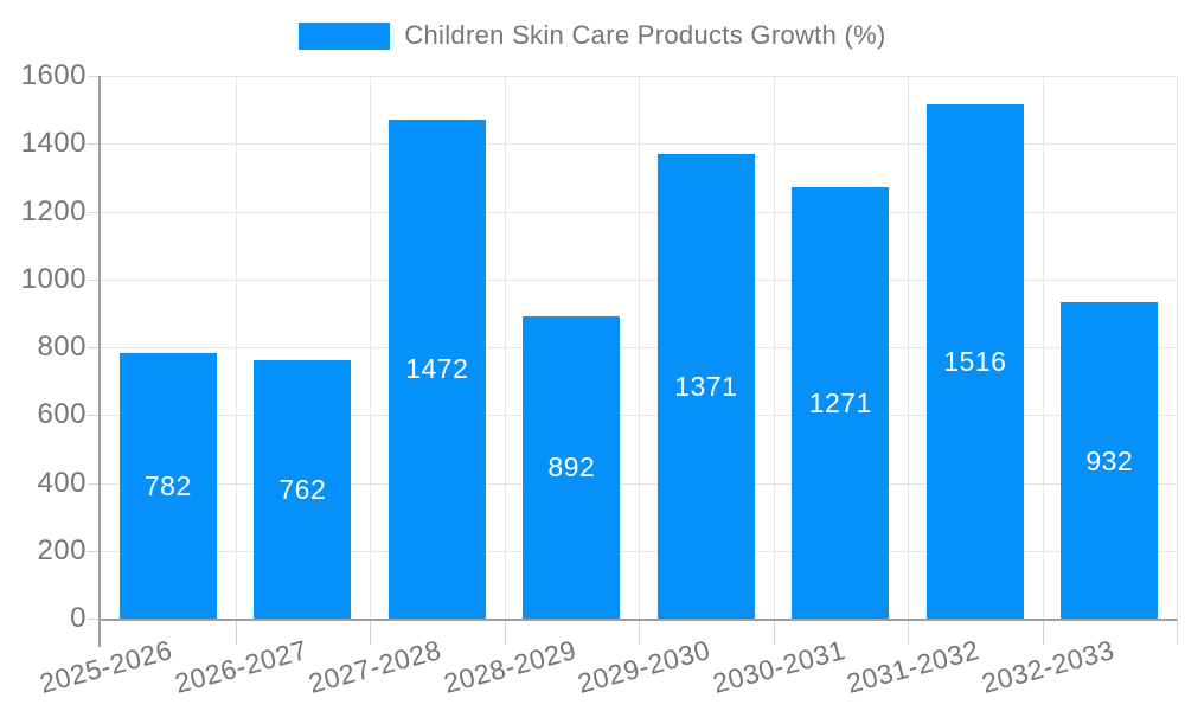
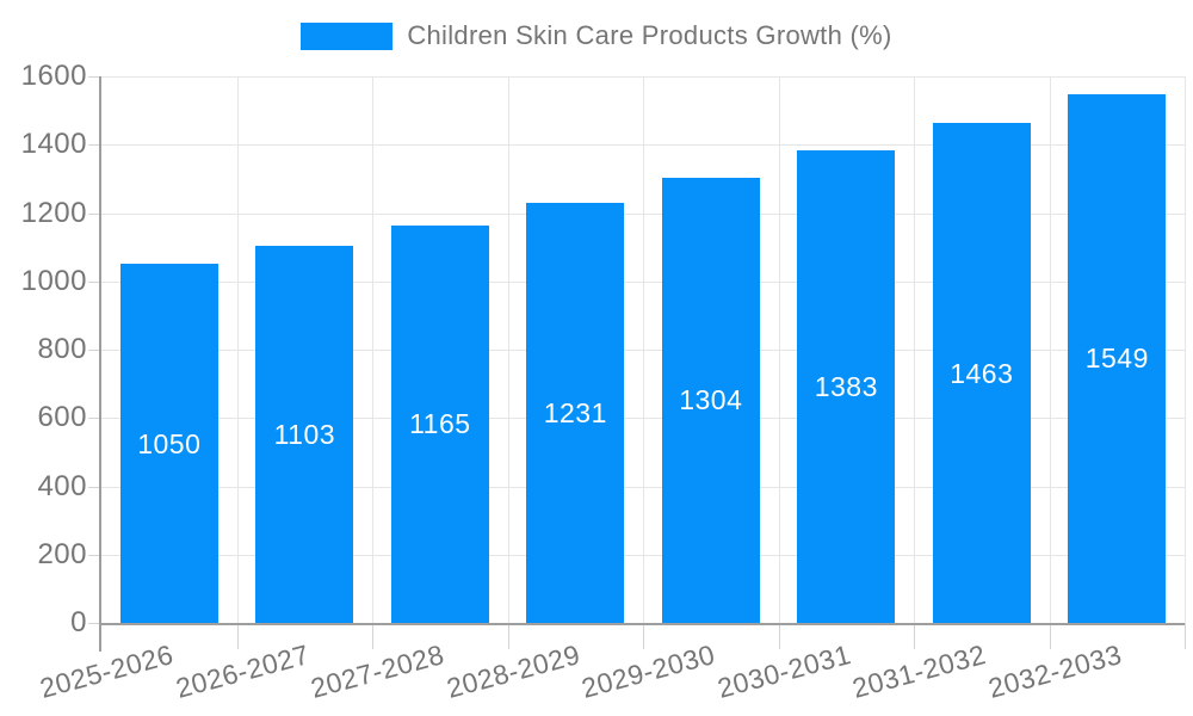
2025-2026: 782 -> 1050
2026-2027: 762 -> 1103
2027-2028: 1472 -> 1165
2028-2029: 892 -> 1231
2029-2030: 1371 -> 1304
2030-2031: 1271 -> 1383
2031-2032: 1516 -> 1463
2032-2033: 932 -> 1549
